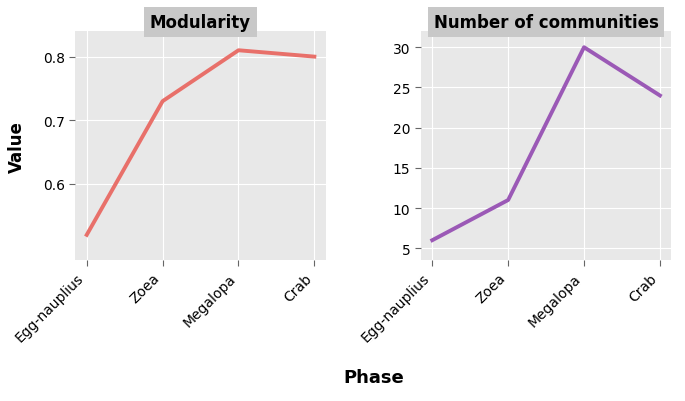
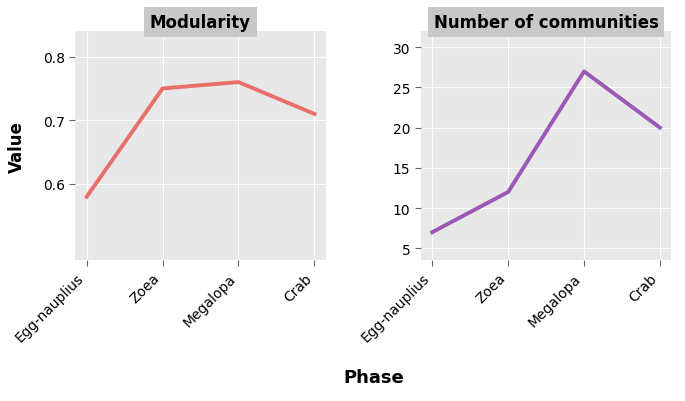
Modularity/Egg-nauplius: 0.52 -> 0.58
Modularity/Zoea: 0.73 -> 0.75
Modularity/Megalopa: 0.81 -> 0.76
Modularity/Crab: 0.80 -> 0.71
Number of communities/Egg-nauplius: 6 -> 7
Number of communities/Zoea: 11 -> 12
Number of communities/Megalopa: 30 -> 27
Number of communities/Crab: 24 -> 20
